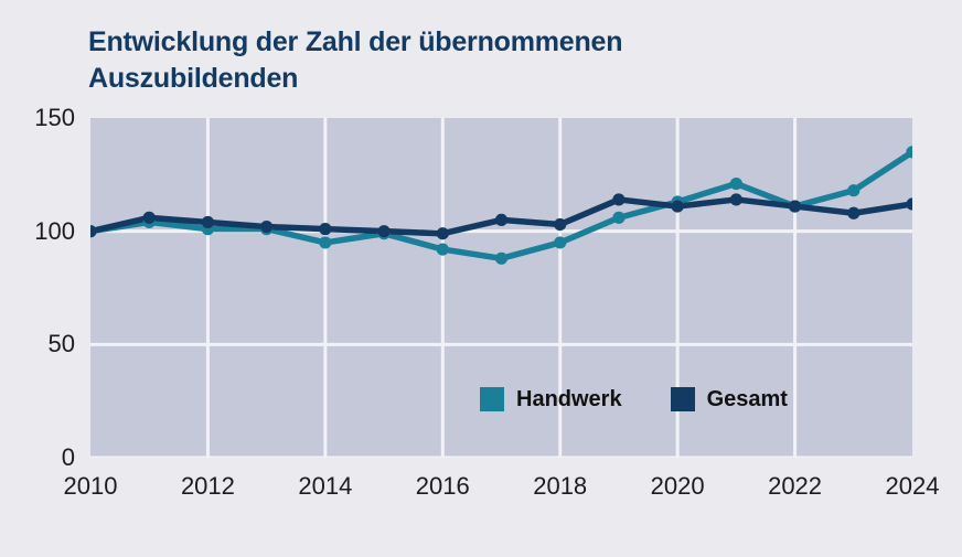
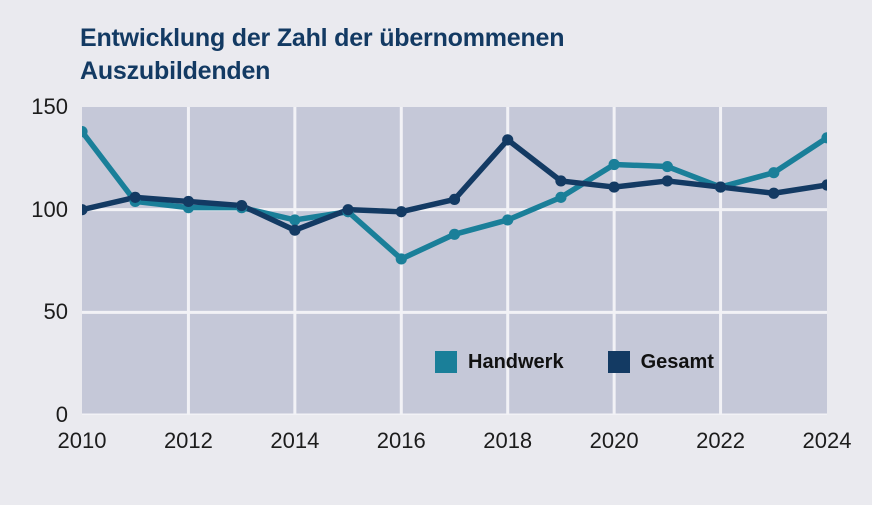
Handwerk/2010: 100 -> 138
Gesamt/2014: 101 -> 90
Handwerk/2016: 92 -> 76
Gesamt/2018: 103 -> 134
Handwerk/2020: 113 -> 122
